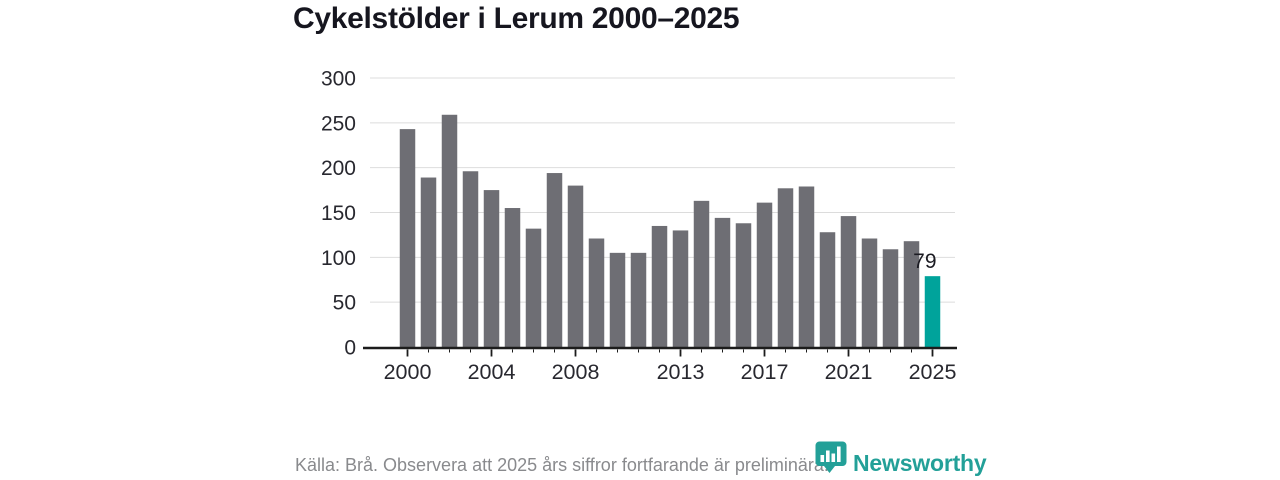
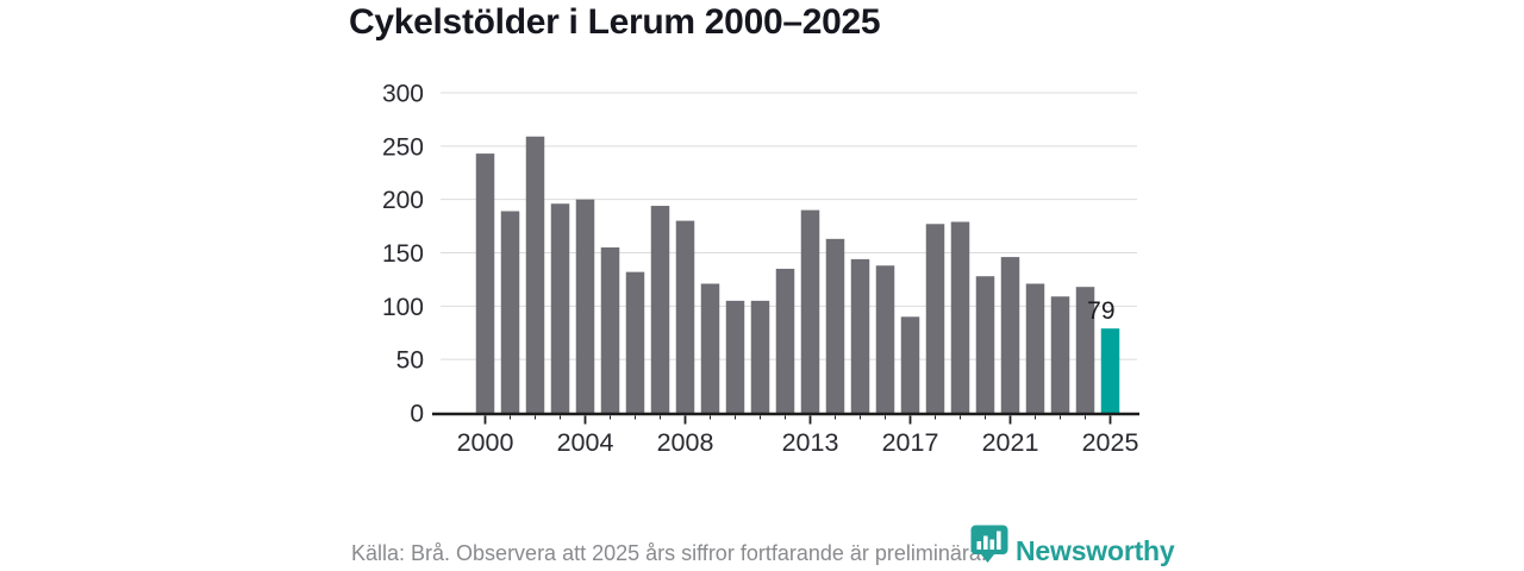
2004: 180 -> 200
2013: 130 -> 190
2017: 160 -> 90
